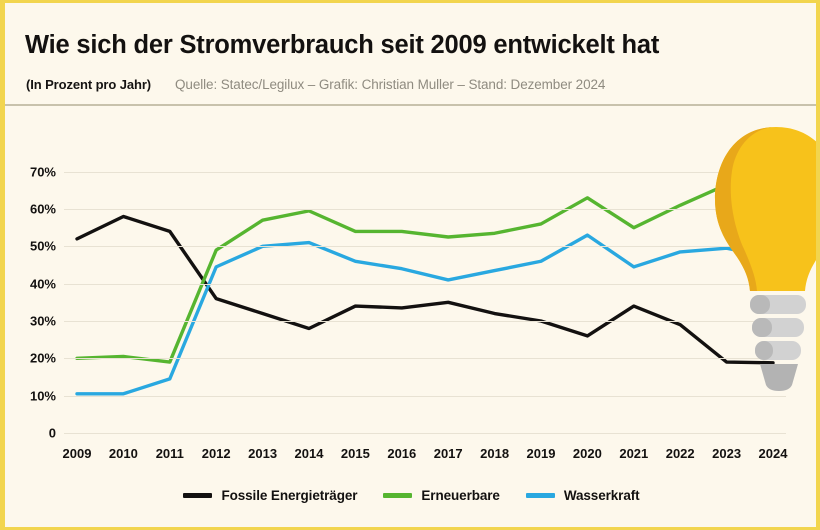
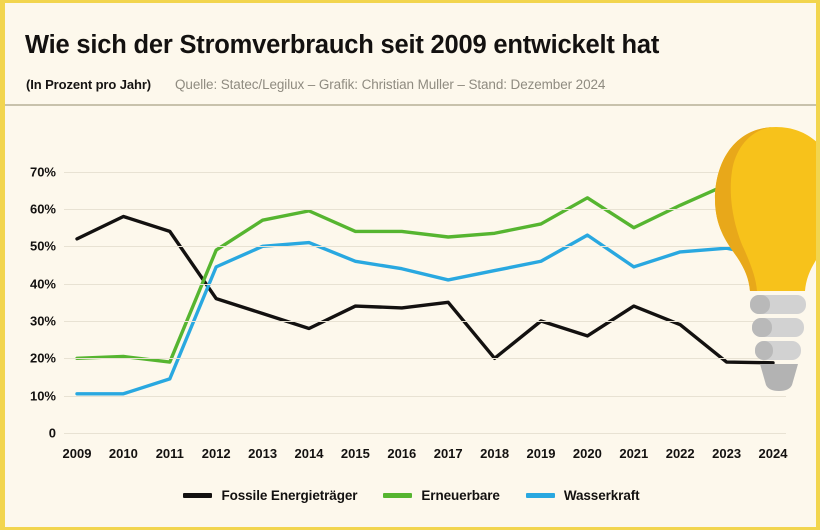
Fossile Energieträger/2018: 32% -> 20%
